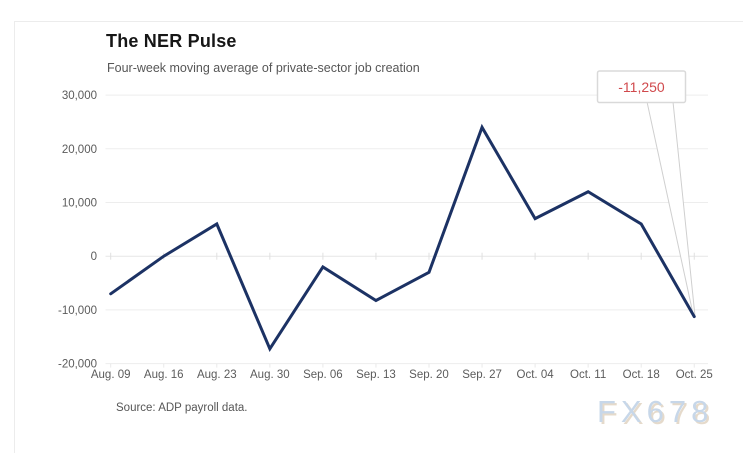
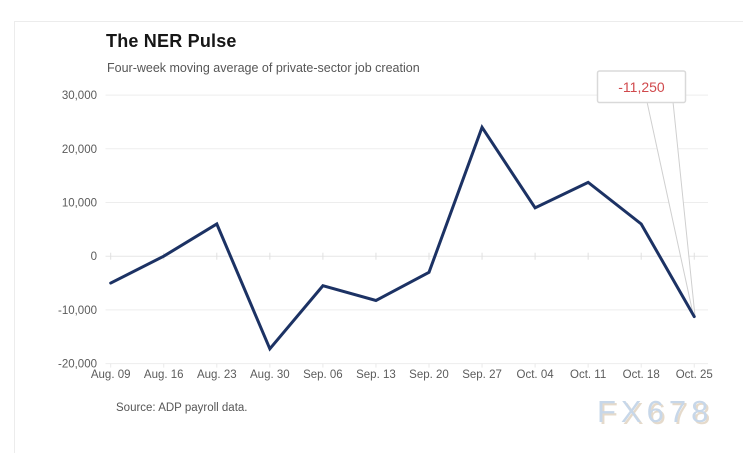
Aug. 09: -7000 -> -5000
Sep. 06: -2000 -> -6000
Oct. 04: 7000 -> 9000
Oct. 11: 12000 -> 14000
